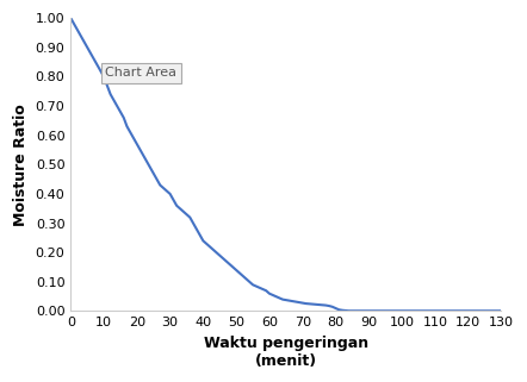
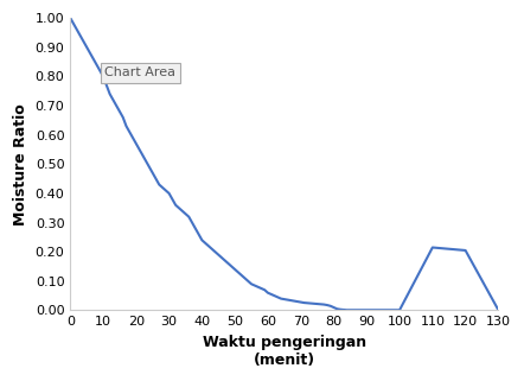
110: 0.001 -> 0.215
120: 0.001 -> 0.205
